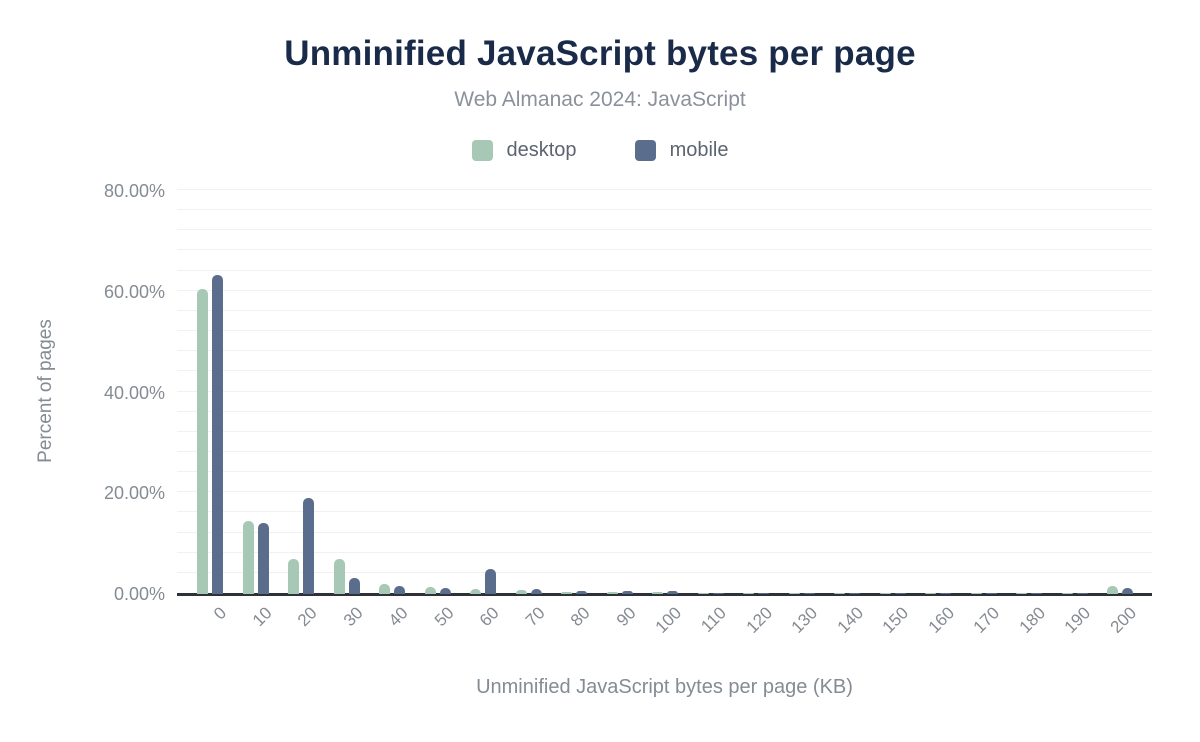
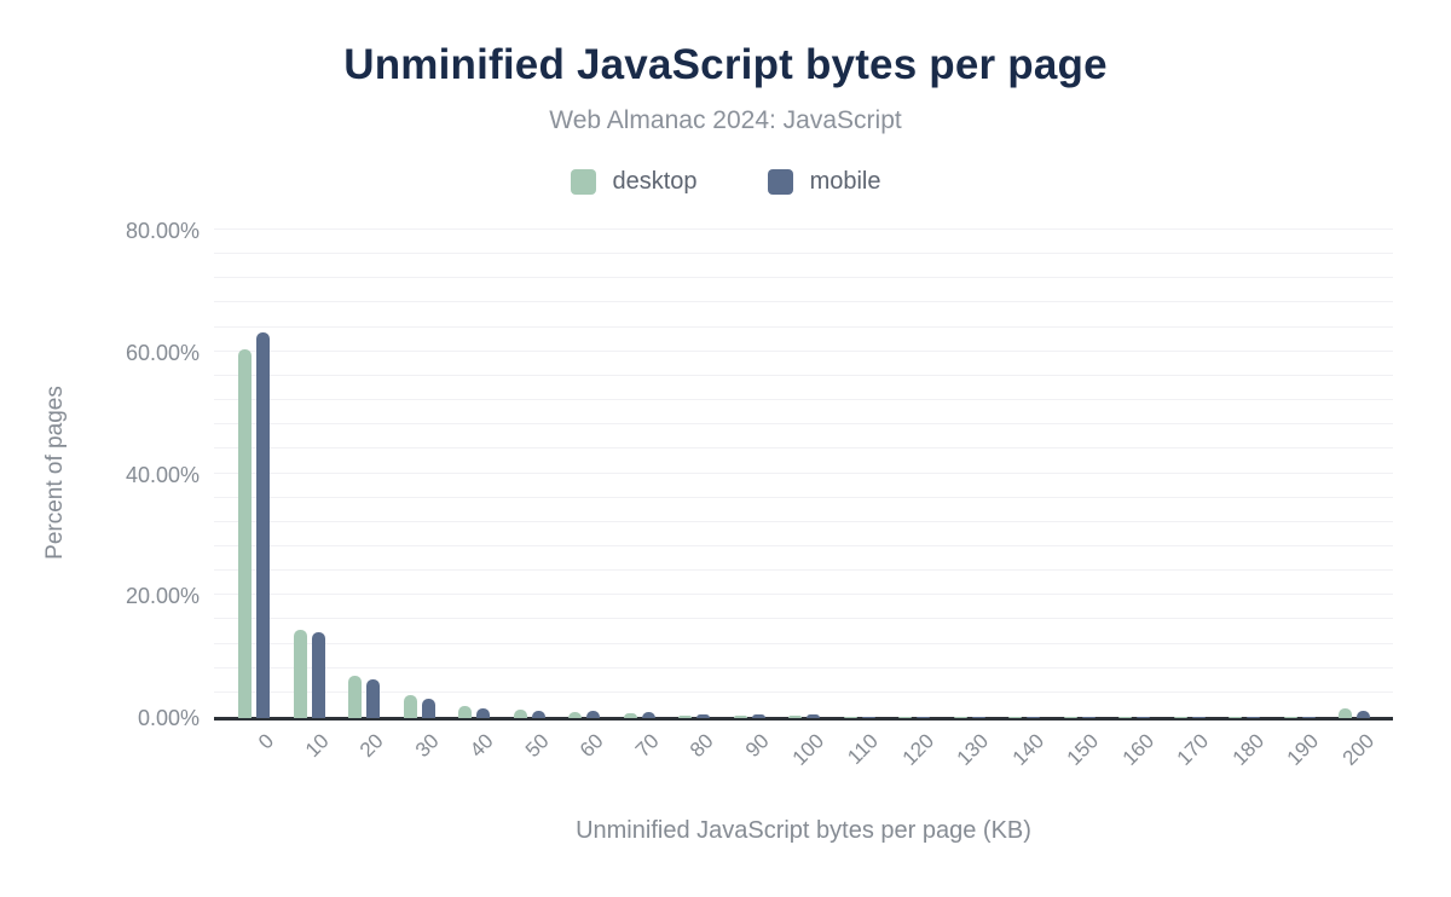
mobile/20: 19% -> 6%
desktop/30: 7% -> 4%
mobile/60: 5% -> 1%
